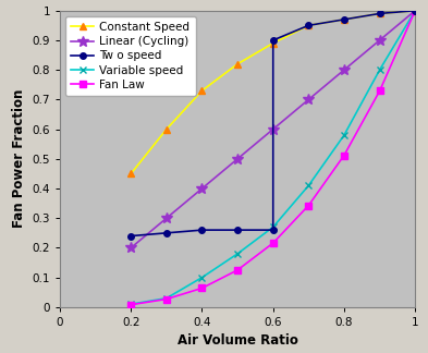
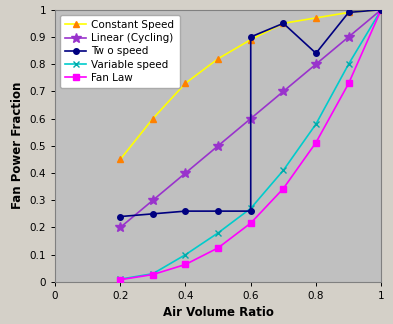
Tw o speed/0.8: 0.97 -> 0.84
